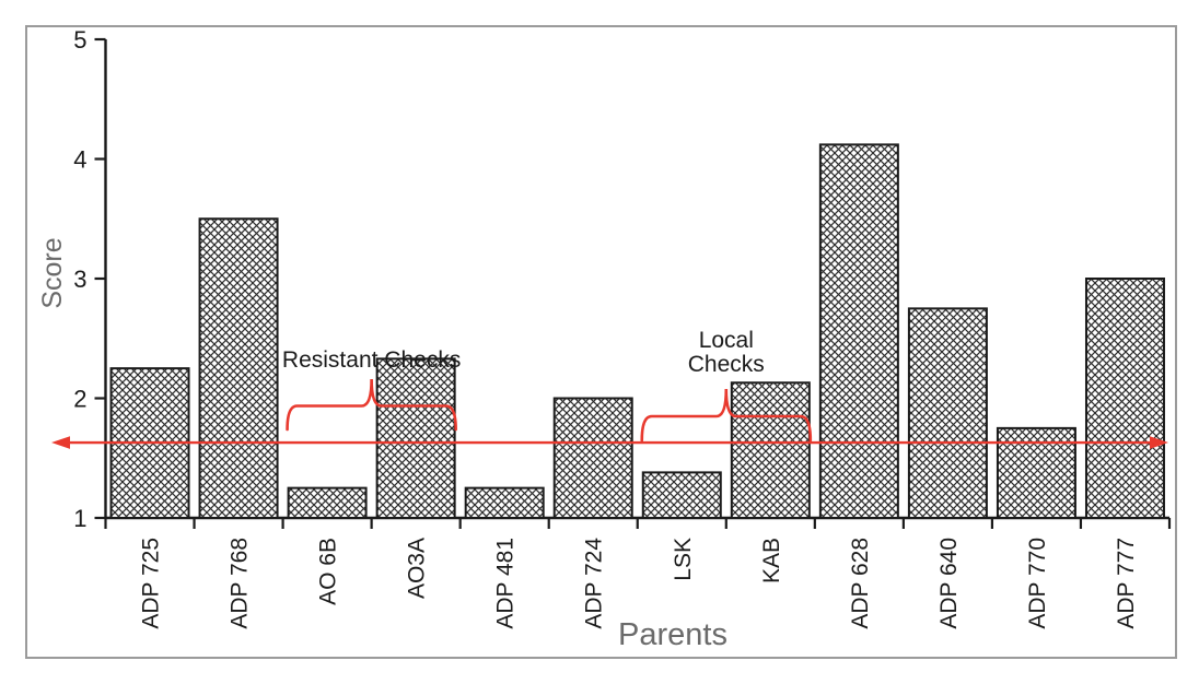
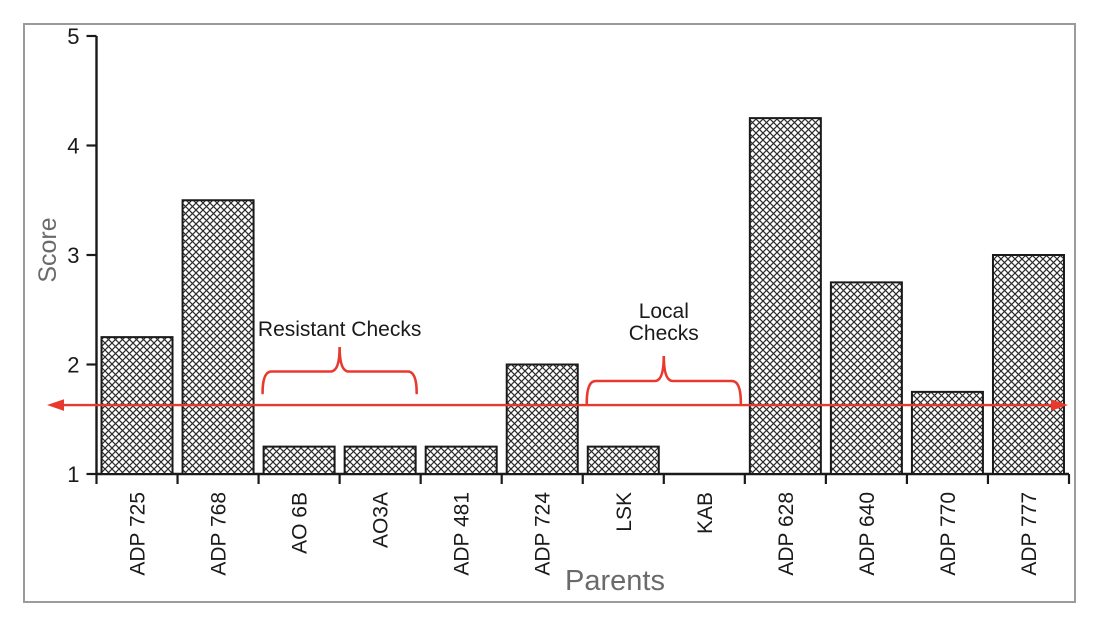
AO3A: 2.33 -> 1.25
LSK: 1.38 -> 1.25
KAB: 2.13 -> 1.00
ADP 628: 4.12 -> 4.25
